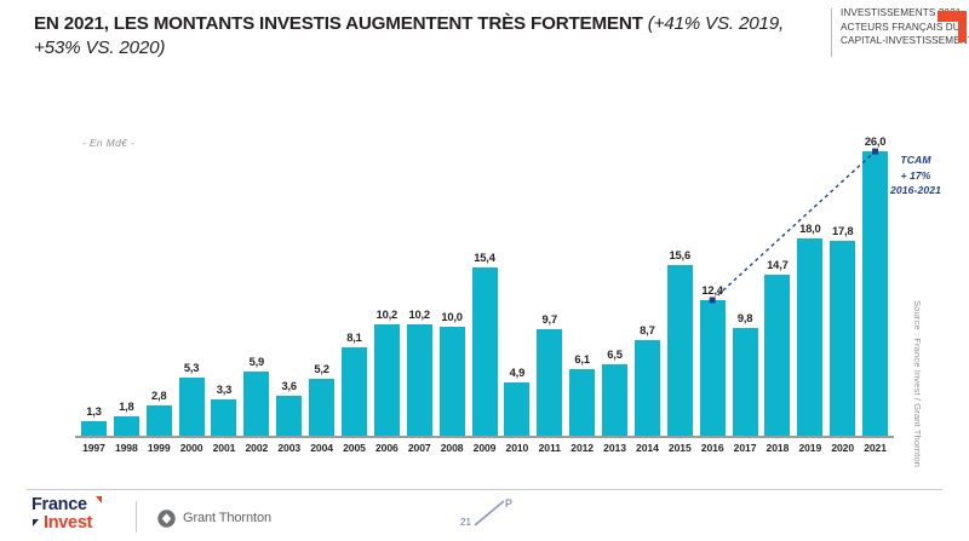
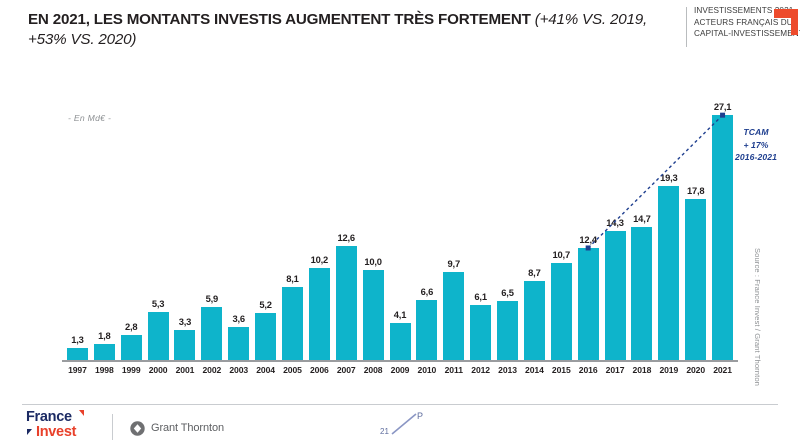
2007: 10,2 -> 12,6
2009: 15,4 -> 4,1
2010: 4,9 -> 6,6
2015: 15,6 -> 10,7
2017: 9,8 -> 14,3
2019: 18,0 -> 19,3
2021: 26,0 -> 27,1
